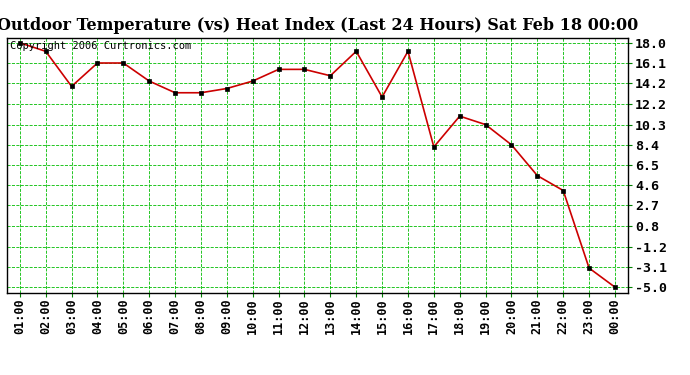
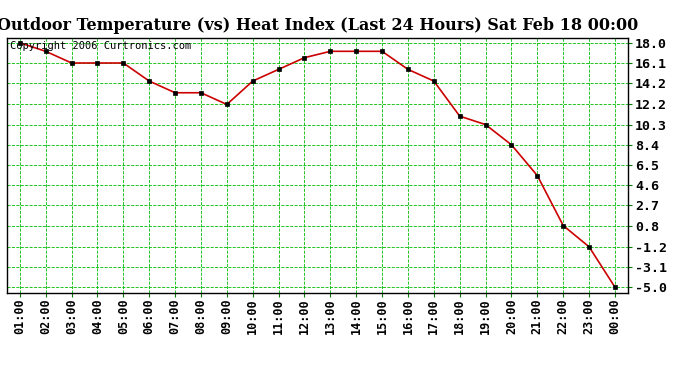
03:00: 13.9 -> 16.1
09:00: 13.7 -> 12.2
12:00: 15.5 -> 16.6
13:00: 14.9 -> 17.2
15:00: 12.9 -> 17.2
16:00: 17.2 -> 15.5
17:00: 8.2 -> 14.4
22:00: 4.1 -> 0.8
23:00: -3.2 -> -1.2
